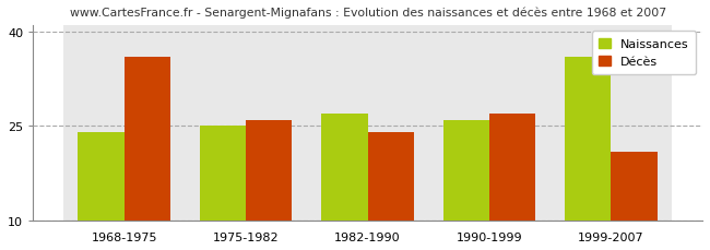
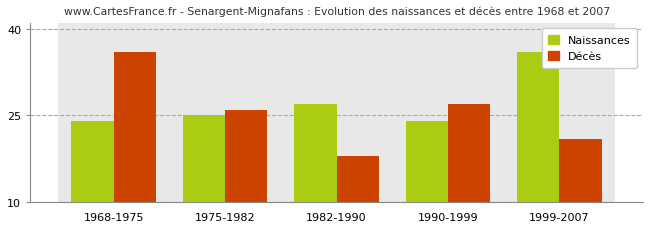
Décès/1982-1990: 24 -> 18
Naissances/1990-1999: 26 -> 24
